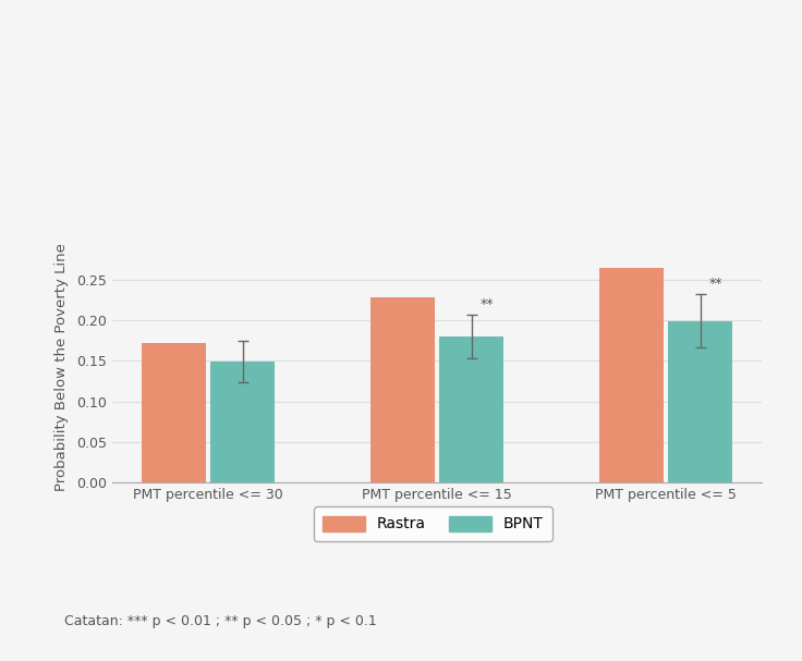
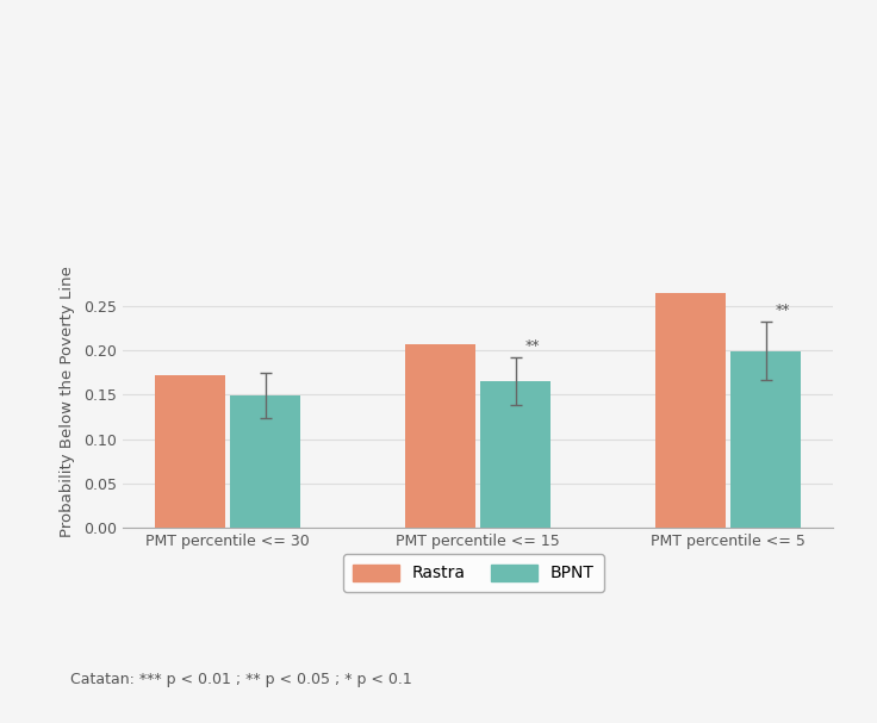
Rastra/PMT percentile <= 15: 0.228 -> 0.207
BPNT/PMT percentile <= 15: 0.180 -> 0.165
